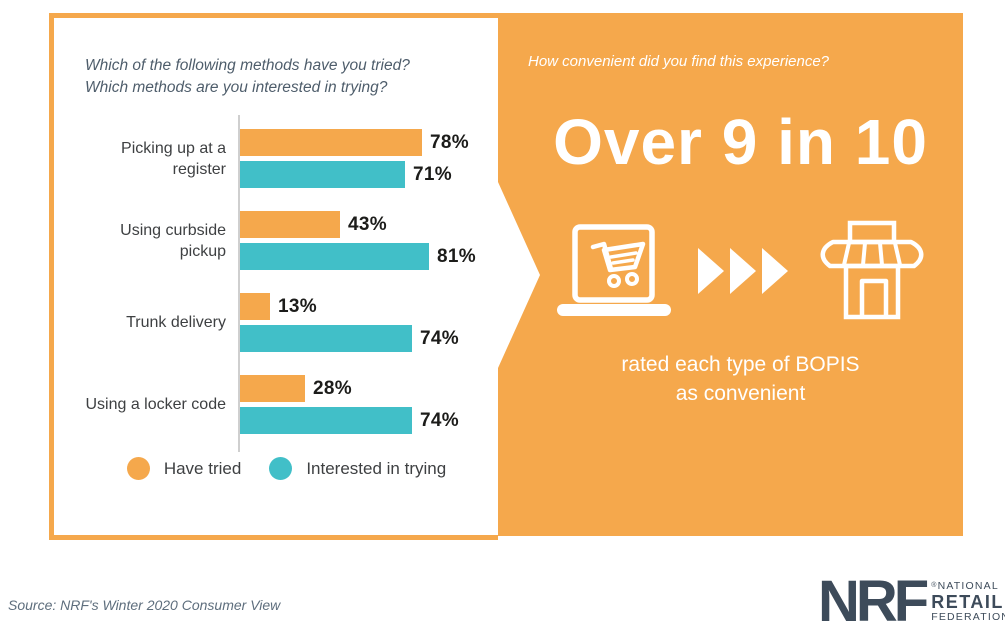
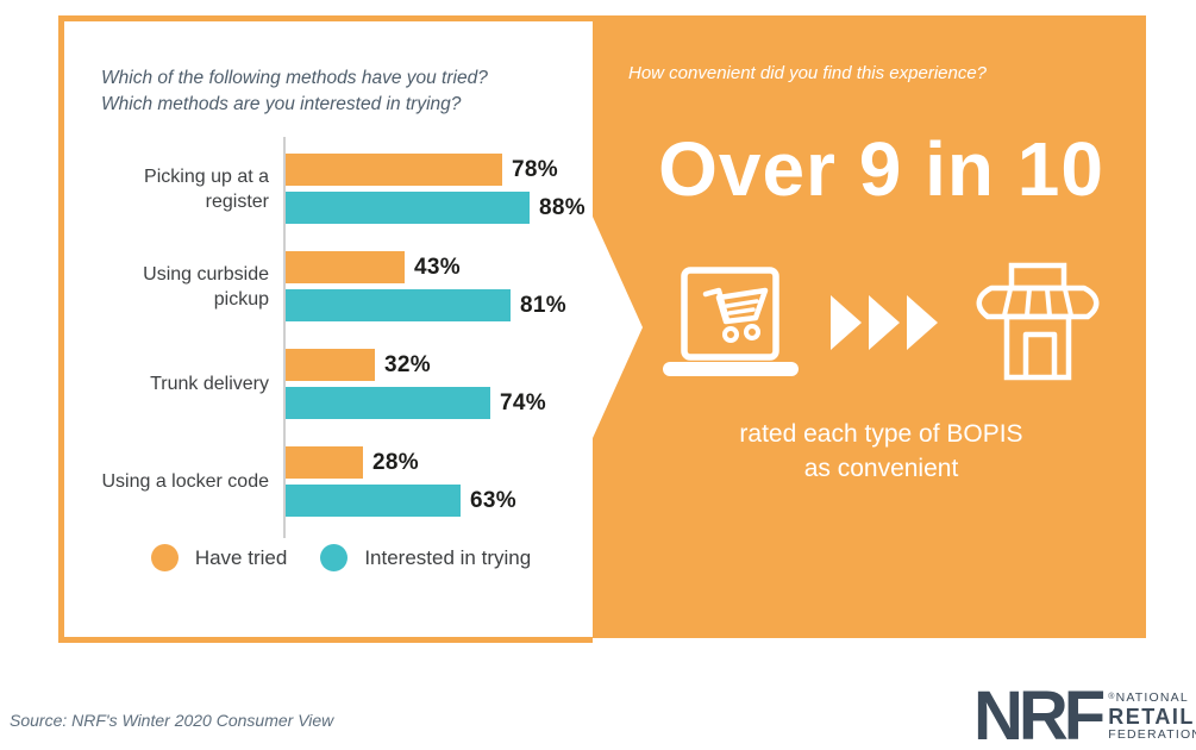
Interested in trying/Picking up at a register: 71% -> 88%
Have tried/Trunk delivery: 13% -> 32%
Interested in trying/Using a locker code: 74% -> 63%
